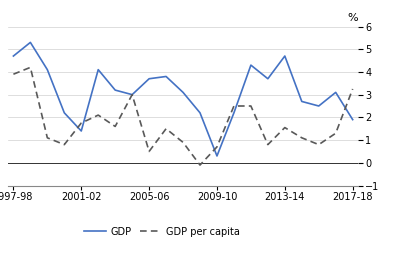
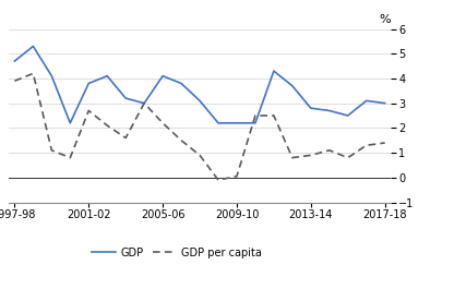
GDP/2001-02: 1.4 -> 3.8
GDP per capita/2001-02: 1.75 -> 2.70
GDP/2005-06: 3.7 -> 4.1
GDP per capita/2005-06: 0.50 -> 2.20
GDP/2009-10: 0.3 -> 2.2
GDP per capita/2009-10: 0.70 -> 0.05
GDP/2013-14: 4.7 -> 2.8
GDP per capita/2013-14: 1.55 -> 0.90
GDP/2017-18: 1.9 -> 3.0
GDP per capita/2017-18: 3.25 -> 1.40
